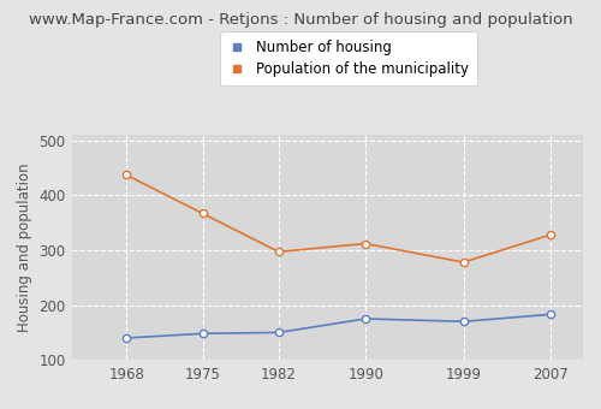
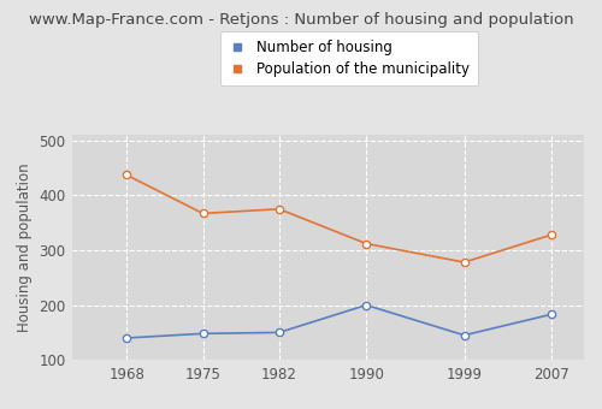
Population of the municipality/1982: 297 -> 375
Number of housing/1990: 175 -> 200
Number of housing/1999: 170 -> 145
